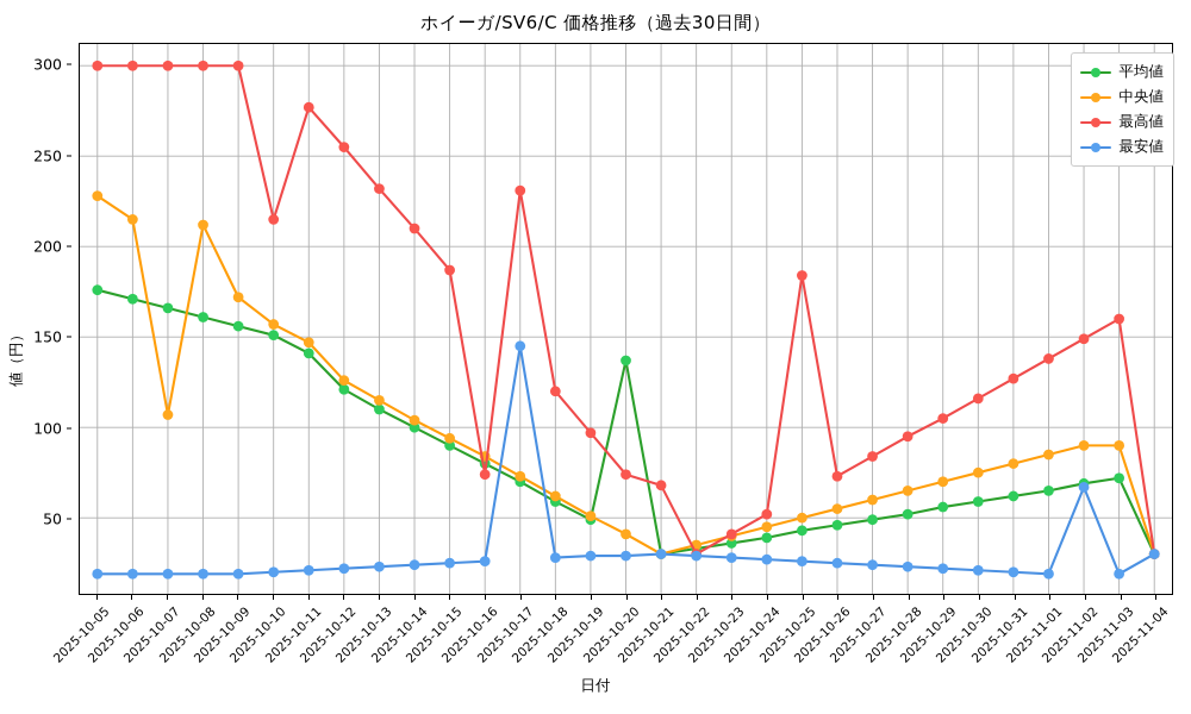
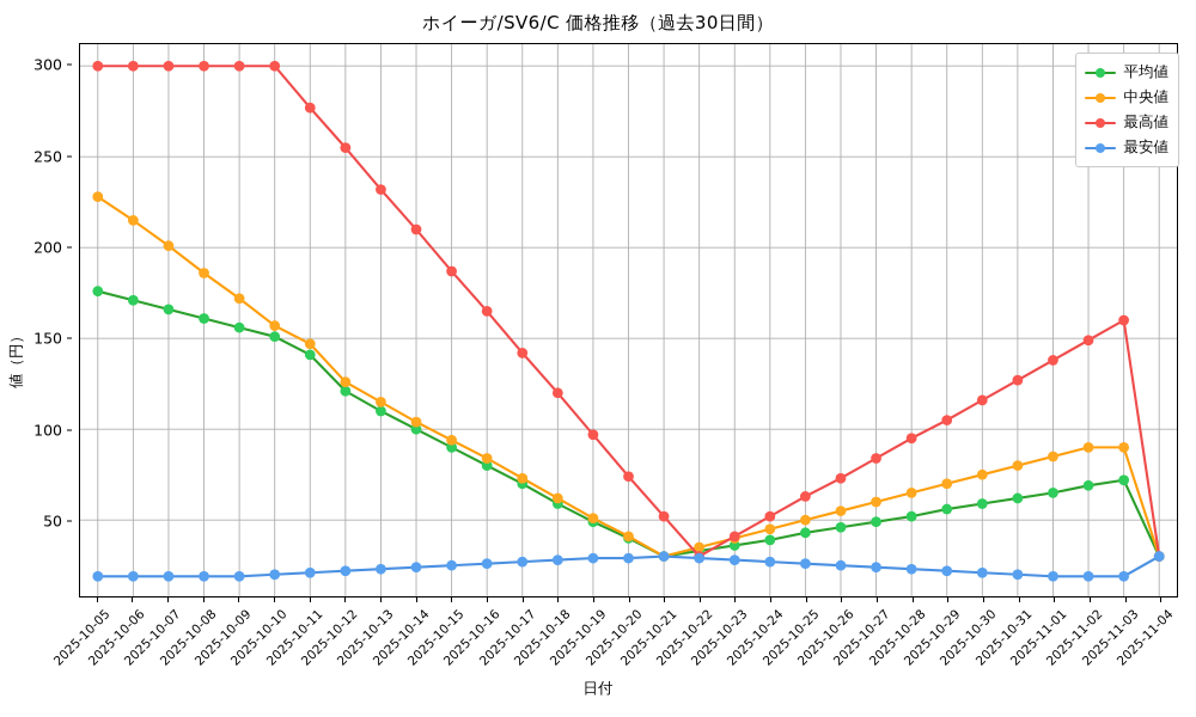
中央値/2025-10-07: 107 -> 201
中央値/2025-10-08: 212 -> 186
最高値/2025-10-10: 215 -> 300
最高値/2025-10-16: 74 -> 165
最高値/2025-10-17: 231 -> 142
最安値/2025-10-17: 145 -> 27
平均値/2025-10-20: 137 -> 40
最高値/2025-10-21: 68 -> 52
最高値/2025-10-25: 184 -> 63
最安値/2025-11-02: 67 -> 19
